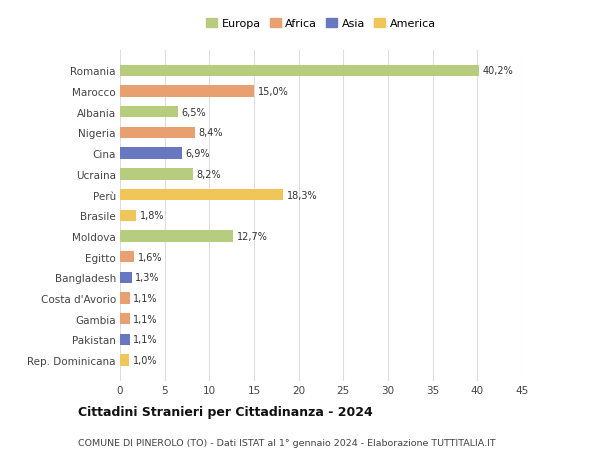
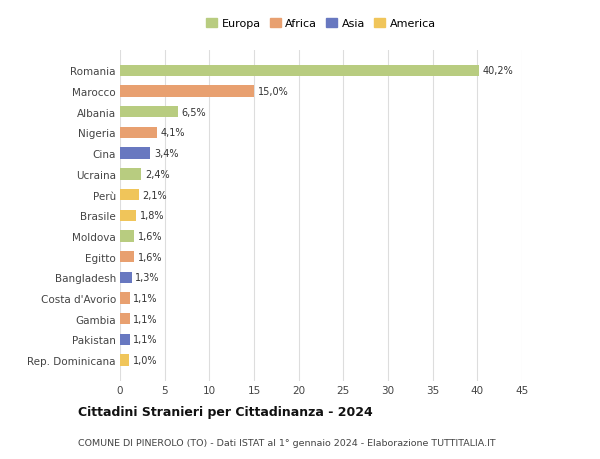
Nigeria: 8,4% -> 4,1%
Cina: 6,9% -> 3,4%
Ucraina: 8,2% -> 2,4%
Perù: 18,3% -> 2,1%
Moldova: 12,7% -> 1,6%
